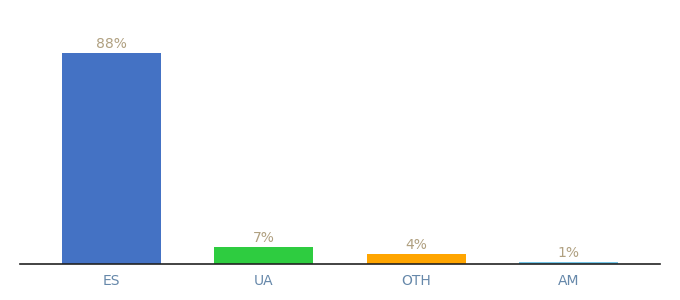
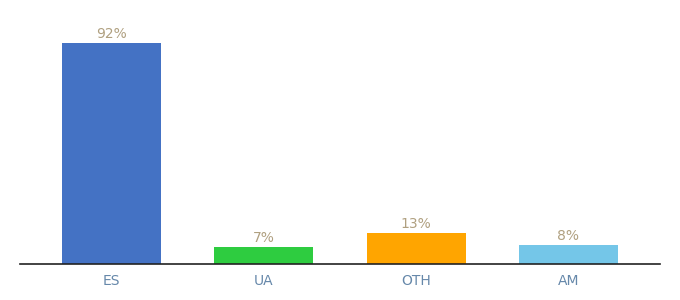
ES: 88% -> 92%
OTH: 4% -> 13%
AM: 1% -> 8%
